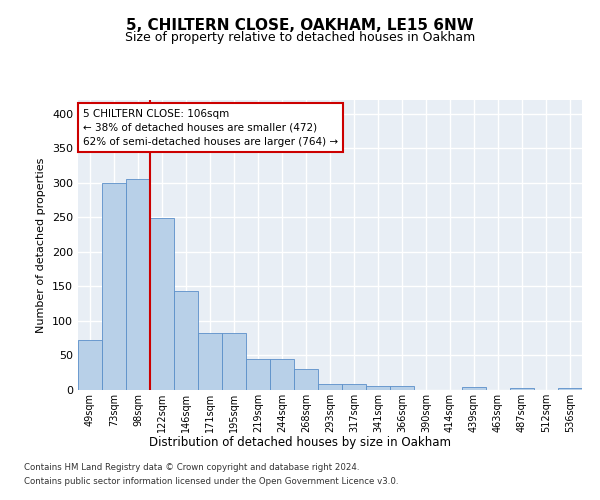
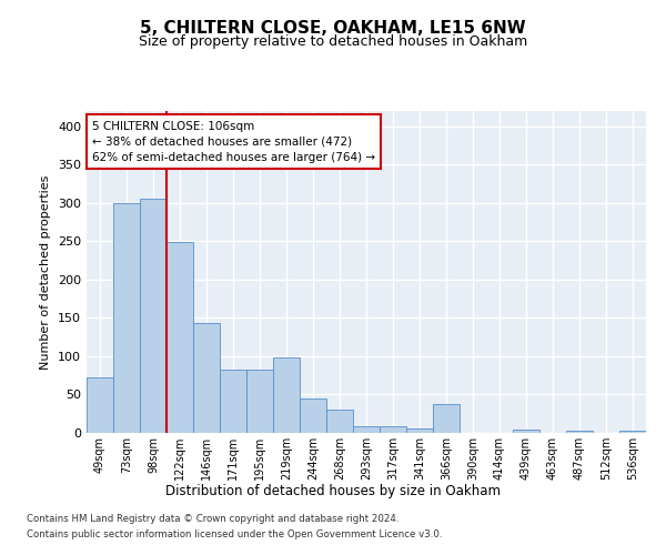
219sqm: 45 -> 98
366sqm: 6 -> 38
